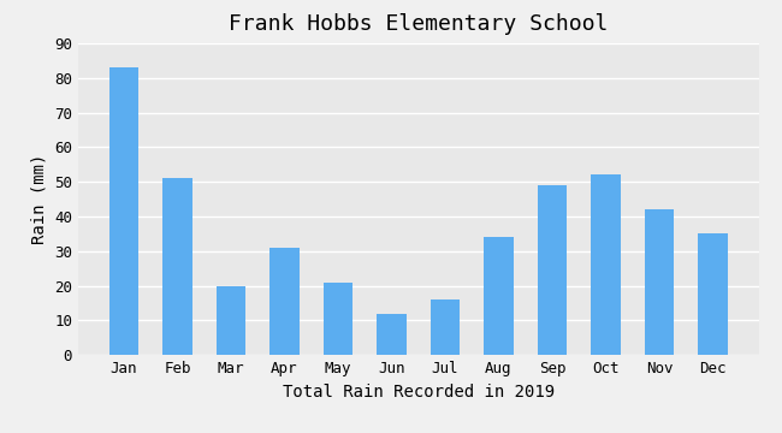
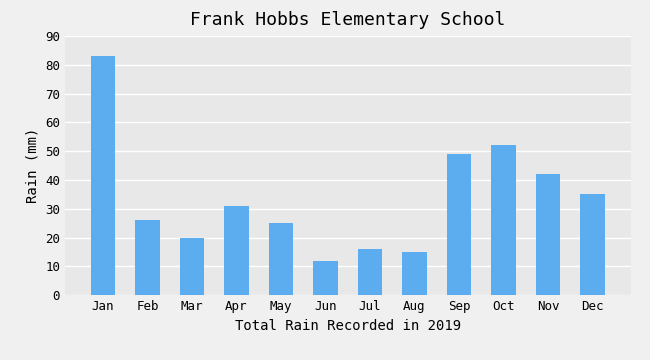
Feb: 51 -> 26
May: 21 -> 25
Aug: 34 -> 15
